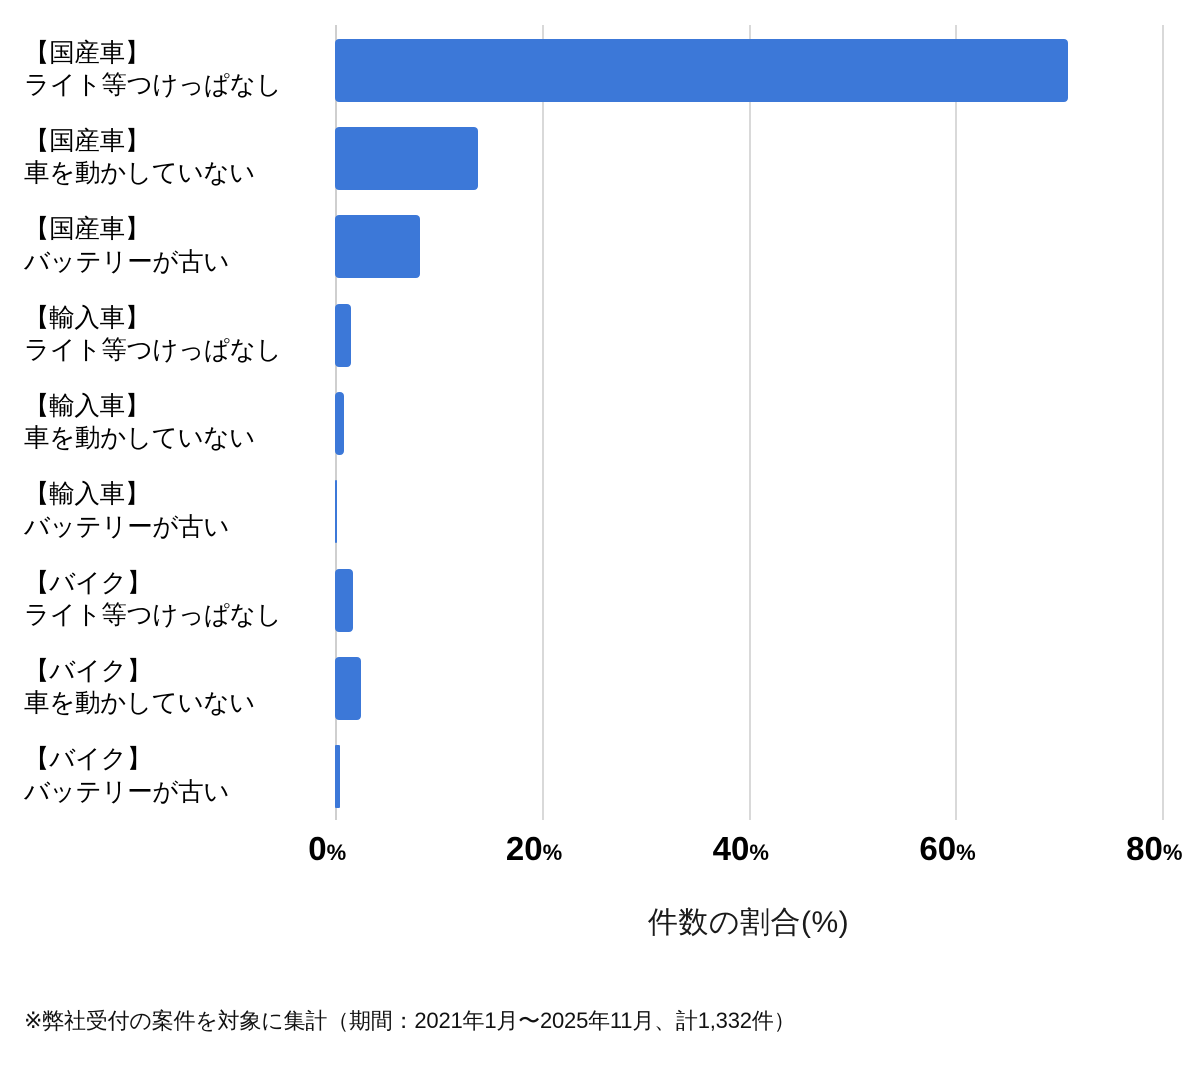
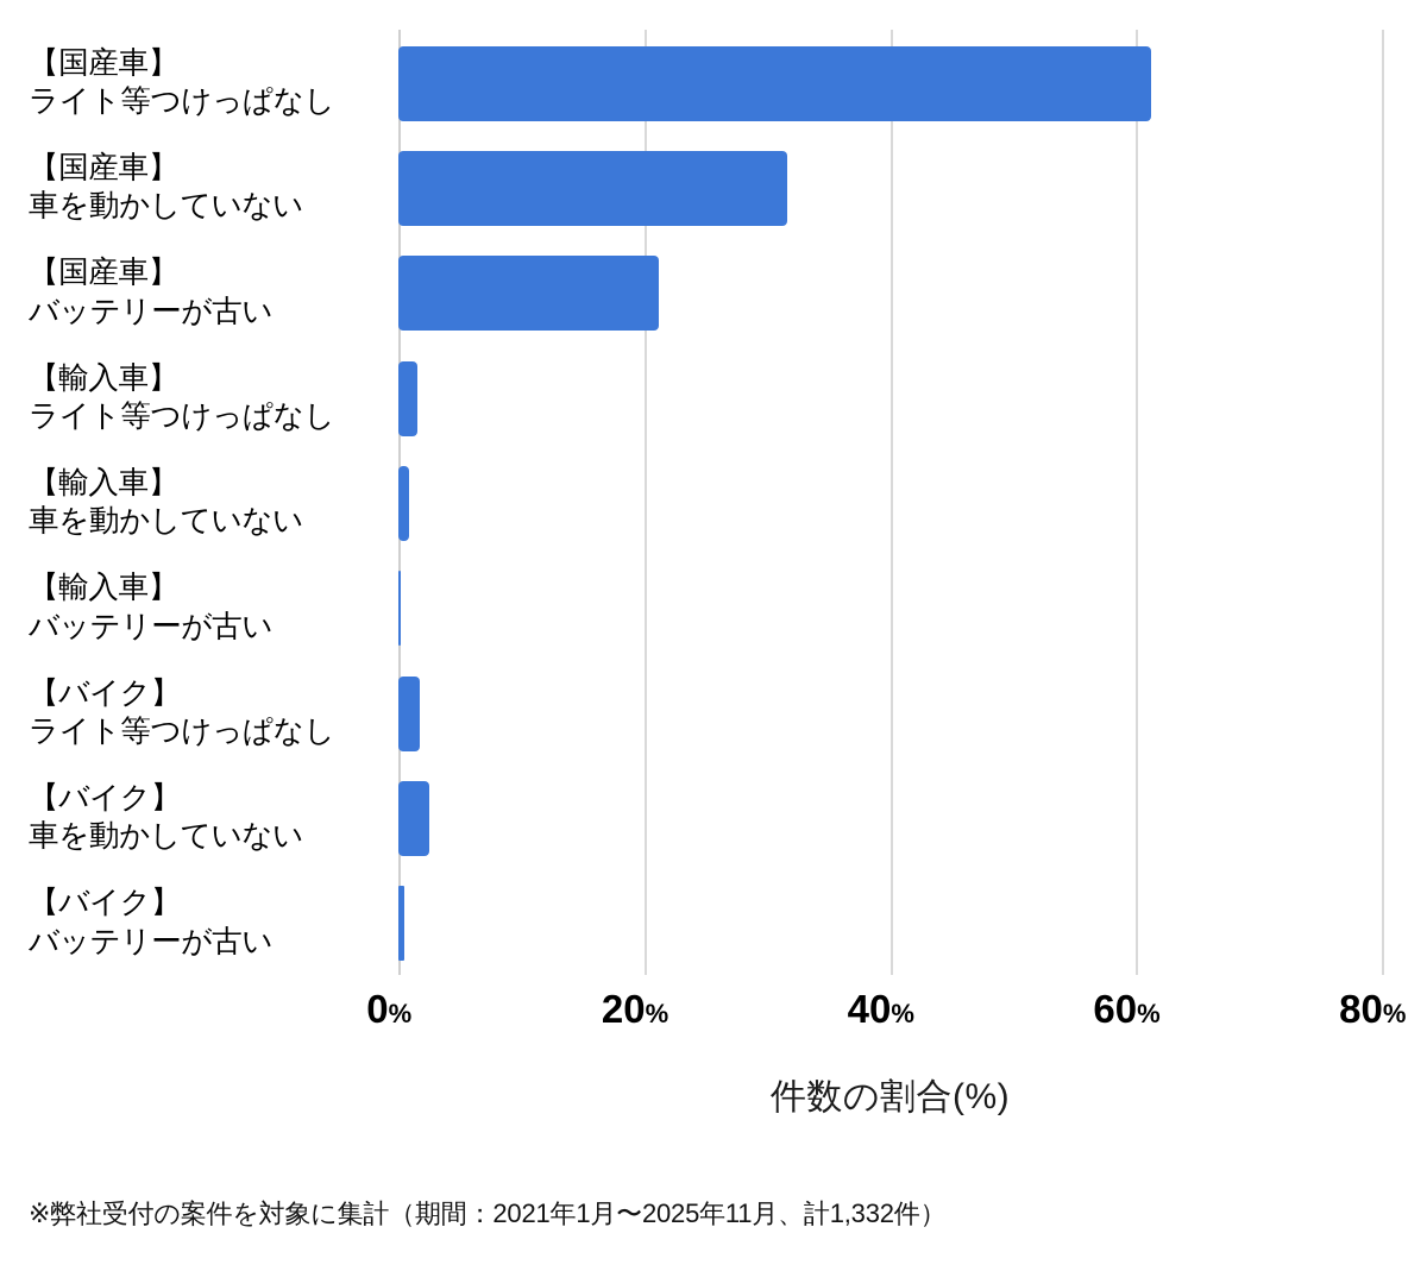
【国産車】ライト等つけっぱなし: 70.9 -> 61.2
【国産車】車を動かしていない: 13.8 -> 31.6
【国産車】バッテリーが古い: 8.2 -> 21.2
